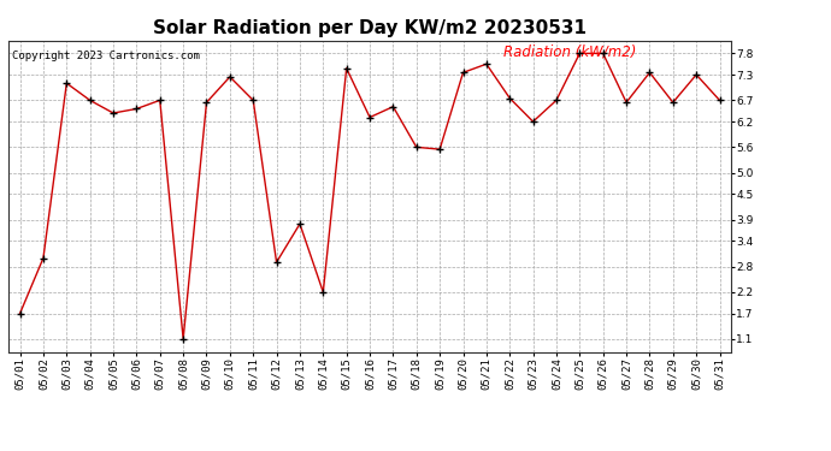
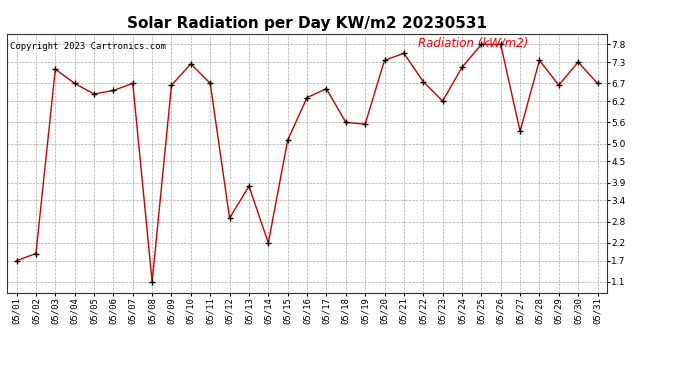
05/02: 3.00 -> 1.90
05/15: 7.45 -> 5.10
05/24: 6.70 -> 7.15
05/27: 6.65 -> 5.35
